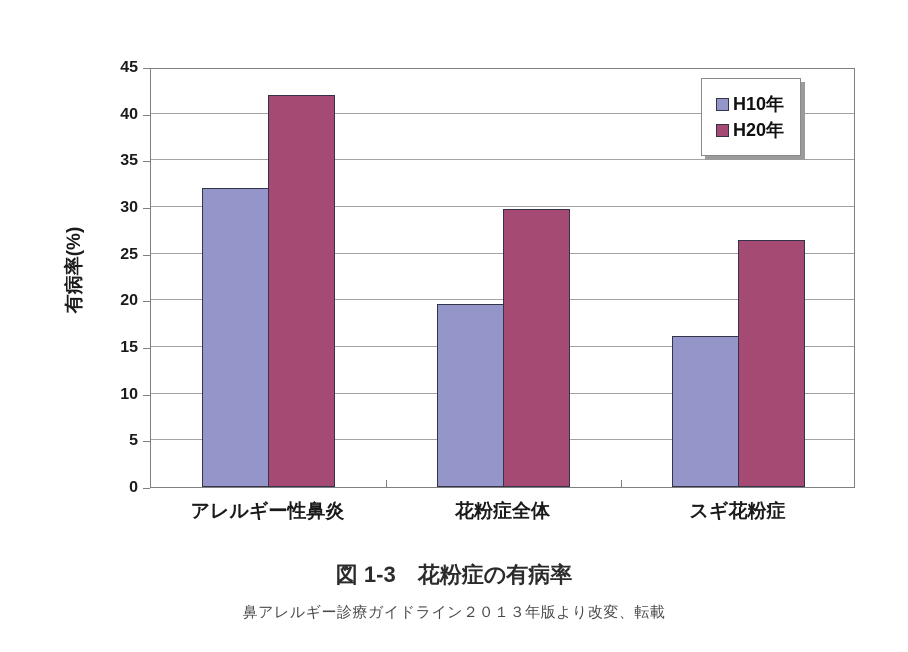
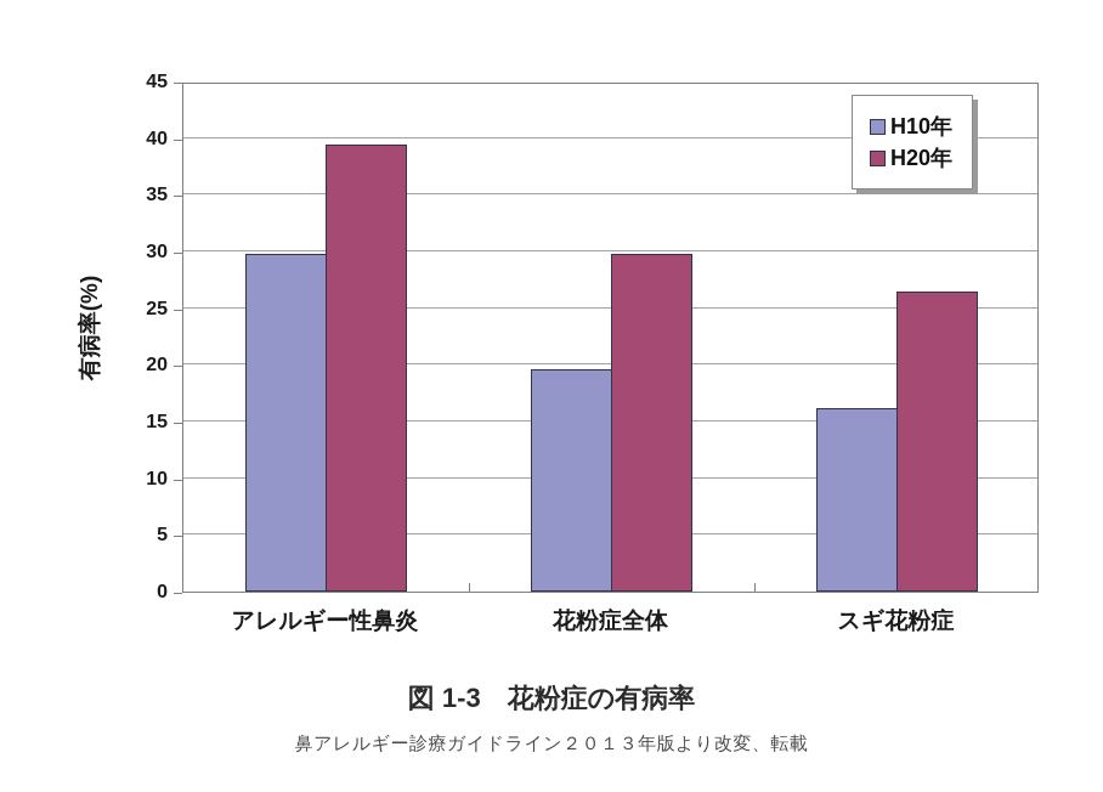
H10年/アレルギー性鼻炎: 32 -> 30
H20年/アレルギー性鼻炎: 42 -> 39
